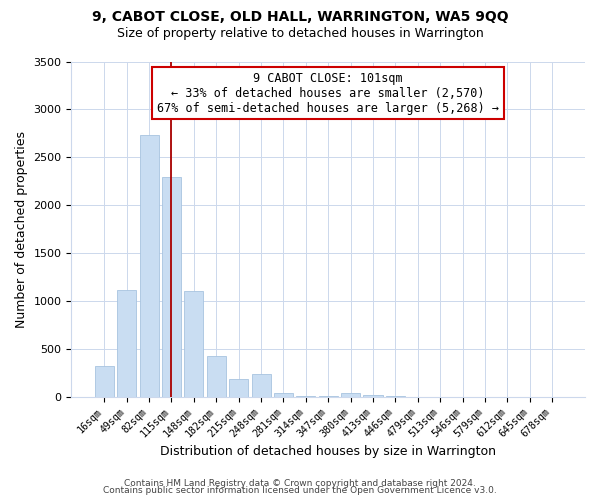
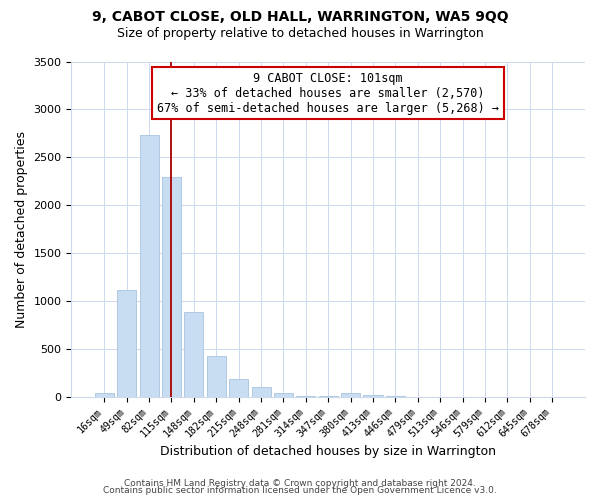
16sqm: 320 -> 40
148sqm: 1100 -> 880
248sqm: 240 -> 100
